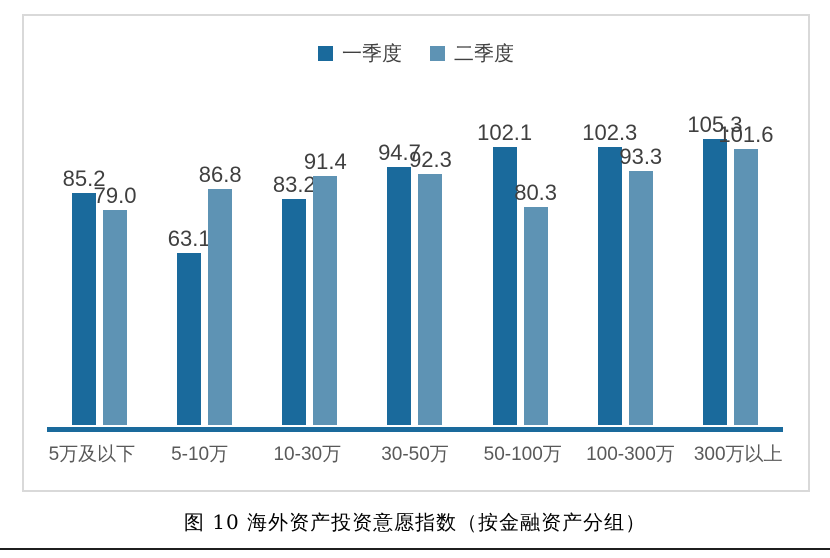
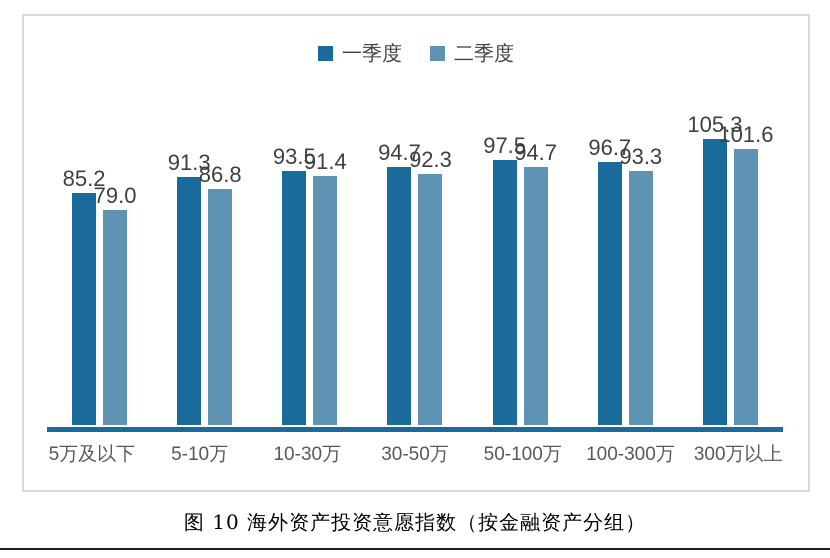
一季度/5-10万: 63.1 -> 91.3
一季度/10-30万: 83.2 -> 93.5
一季度/50-100万: 102.1 -> 97.5
二季度/50-100万: 80.3 -> 94.7
一季度/100-300万: 102.3 -> 96.7
